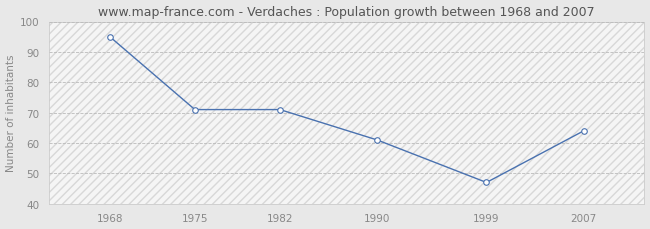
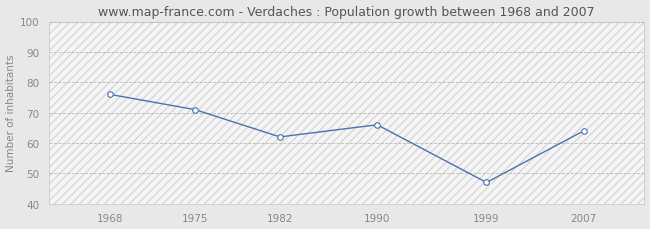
1968: 95 -> 76
1982: 71 -> 62
1990: 61 -> 66
